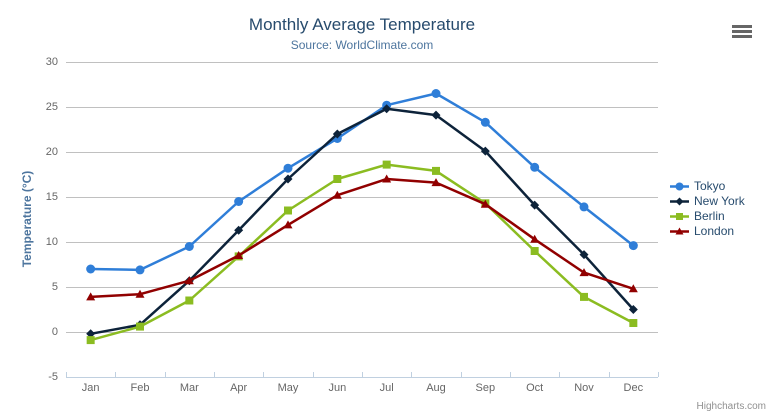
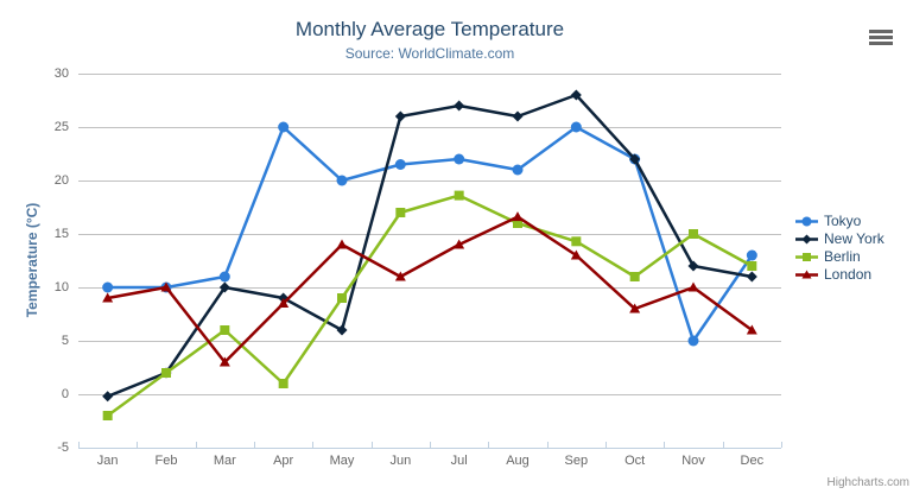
Tokyo/Jan: 7 -> 10
Berlin/Jan: -1 -> -2
London/Jan: 4 -> 9
Tokyo/Feb: 7 -> 10
New York/Feb: 1 -> 2
Berlin/Feb: 1 -> 2
London/Feb: 4 -> 10
Tokyo/Mar: 10 -> 11
New York/Mar: 6 -> 10
Berlin/Mar: 4 -> 6
London/Mar: 6 -> 3
Tokyo/Apr: 14 -> 25
New York/Apr: 11 -> 9
Berlin/Apr: 8 -> 1
Tokyo/May: 18 -> 20
New York/May: 17 -> 6
Berlin/May: 14 -> 9
London/May: 12 -> 14
New York/Jun: 22 -> 26
London/Jun: 15 -> 11
Tokyo/Jul: 25 -> 22
New York/Jul: 25 -> 27
London/Jul: 17 -> 14
Tokyo/Aug: 26 -> 21
New York/Aug: 24 -> 26
Berlin/Aug: 18 -> 16
Tokyo/Sep: 23 -> 25
New York/Sep: 20 -> 28
London/Sep: 14 -> 13
Tokyo/Oct: 18 -> 22
New York/Oct: 14 -> 22
Berlin/Oct: 9 -> 11
London/Oct: 10 -> 8
Tokyo/Nov: 14 -> 5
New York/Nov: 9 -> 12
Berlin/Nov: 4 -> 15
London/Nov: 7 -> 10
Tokyo/Dec: 10 -> 13
New York/Dec: 2 -> 11
Berlin/Dec: 1 -> 12
London/Dec: 5 -> 6
